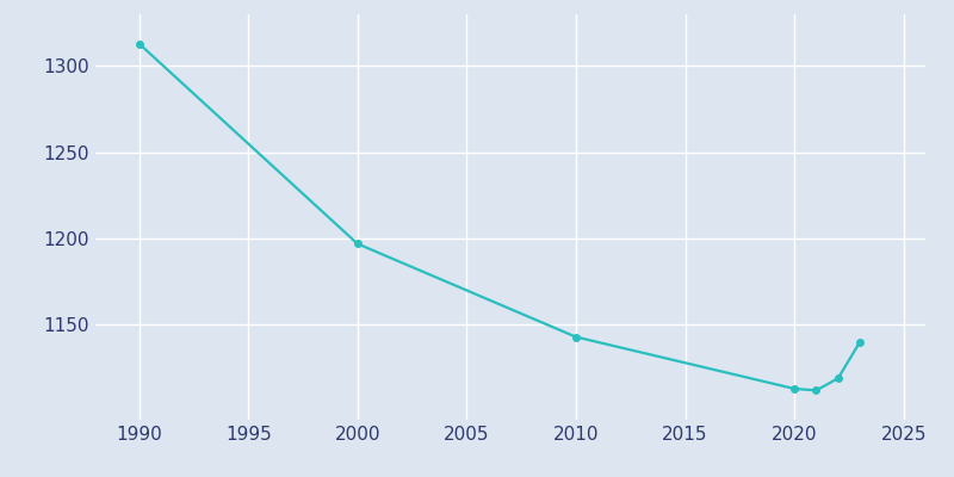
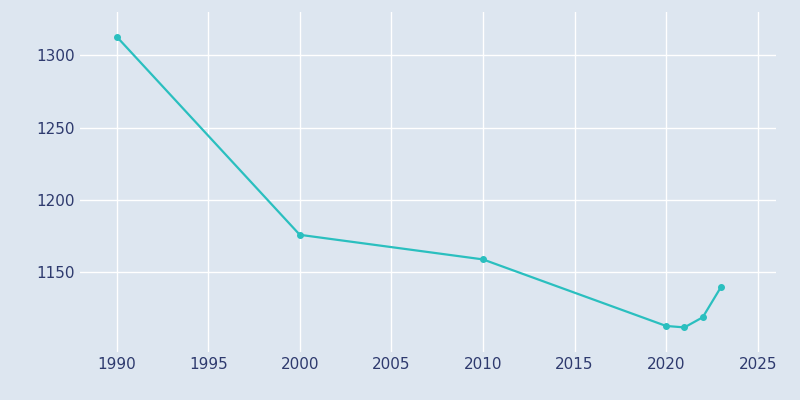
2000: 1197 -> 1176
2010: 1143 -> 1159
